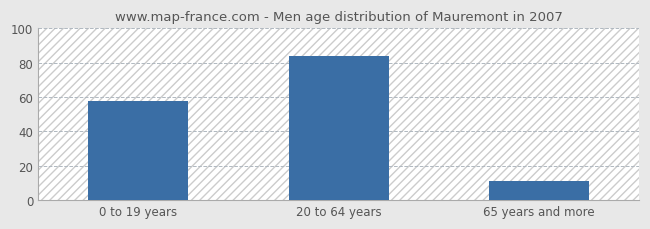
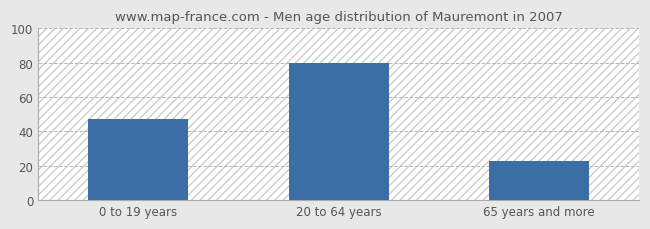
0 to 19 years: 58 -> 47
20 to 64 years: 84 -> 80
65 years and more: 11 -> 23
